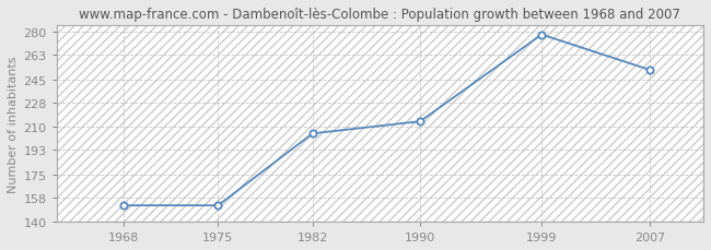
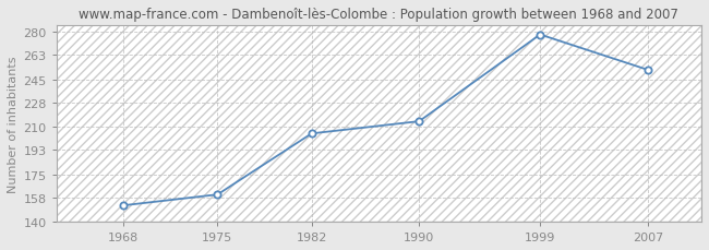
1975: 152 -> 160
